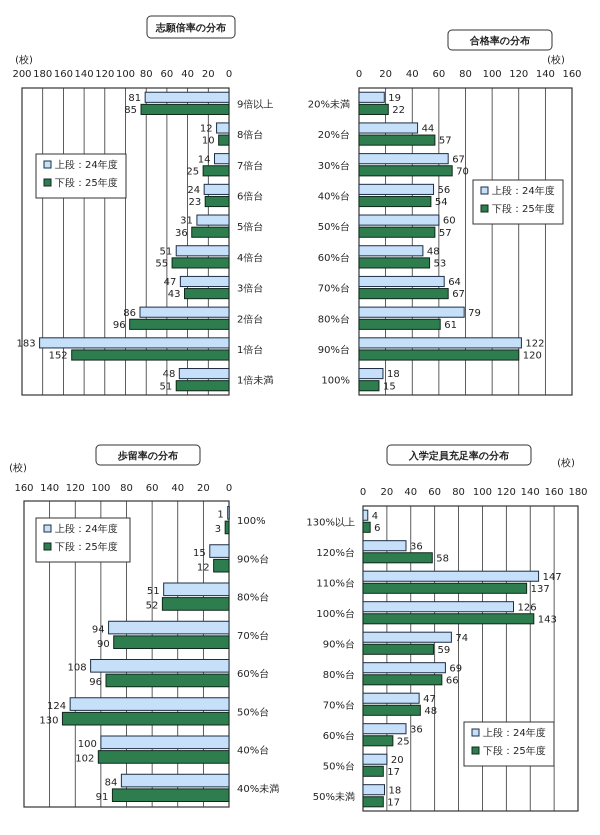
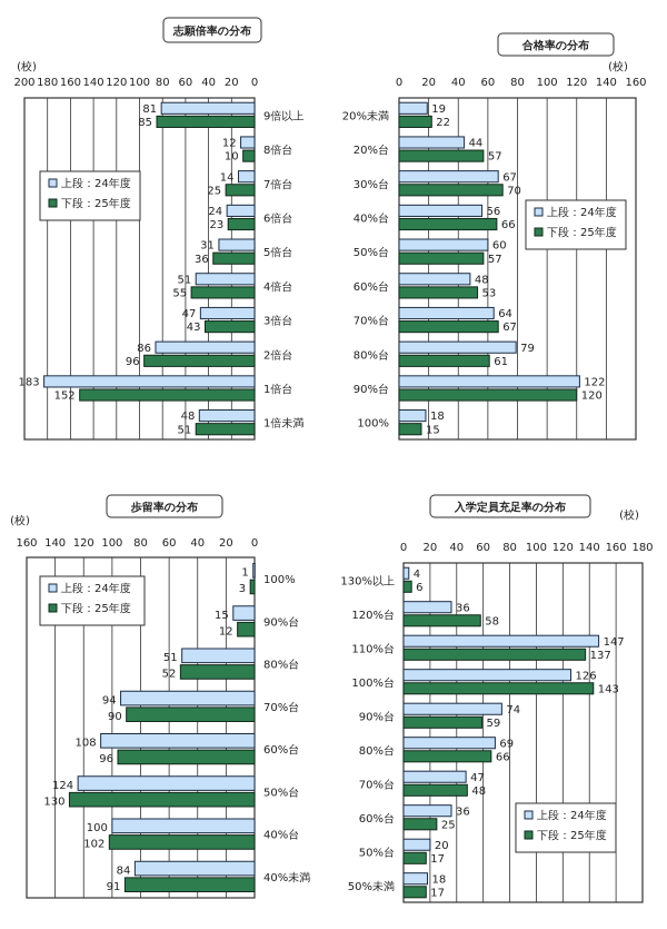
合格率の分布/下段：25年度/40%台: 54 -> 66
